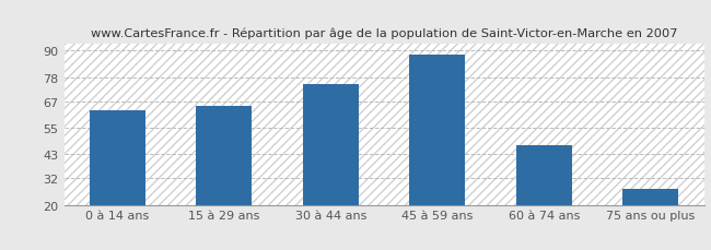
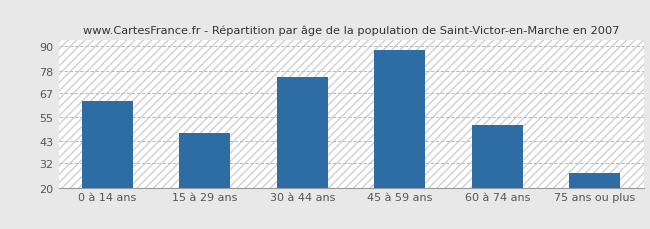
15 à 29 ans: 65 -> 47
60 à 74 ans: 47 -> 51
